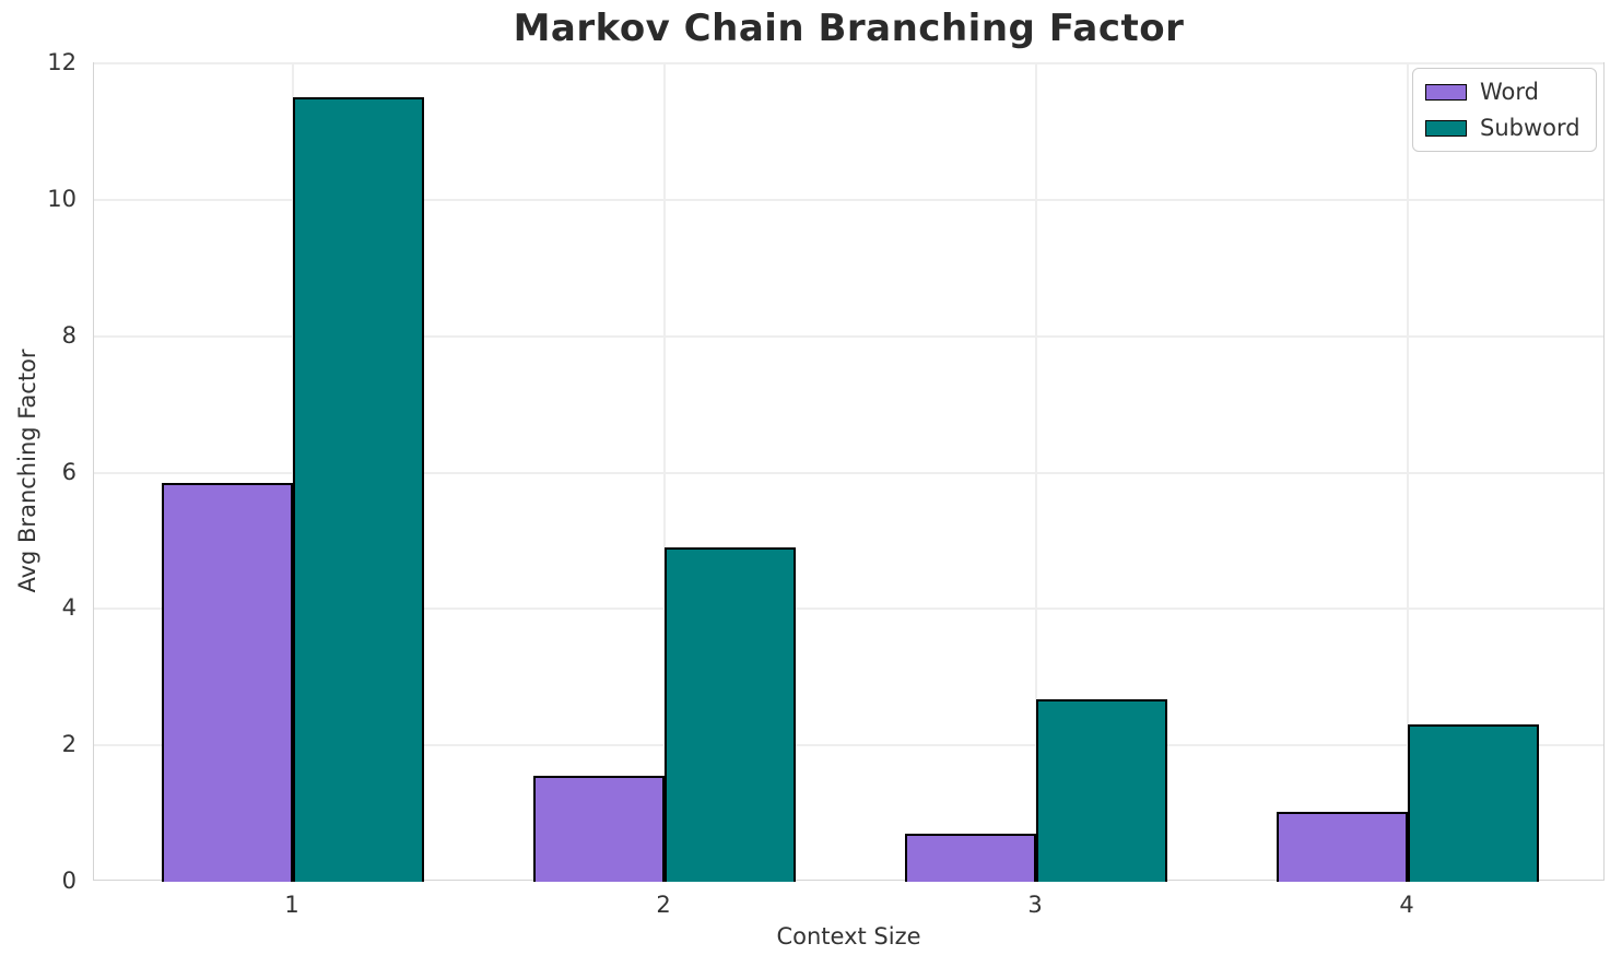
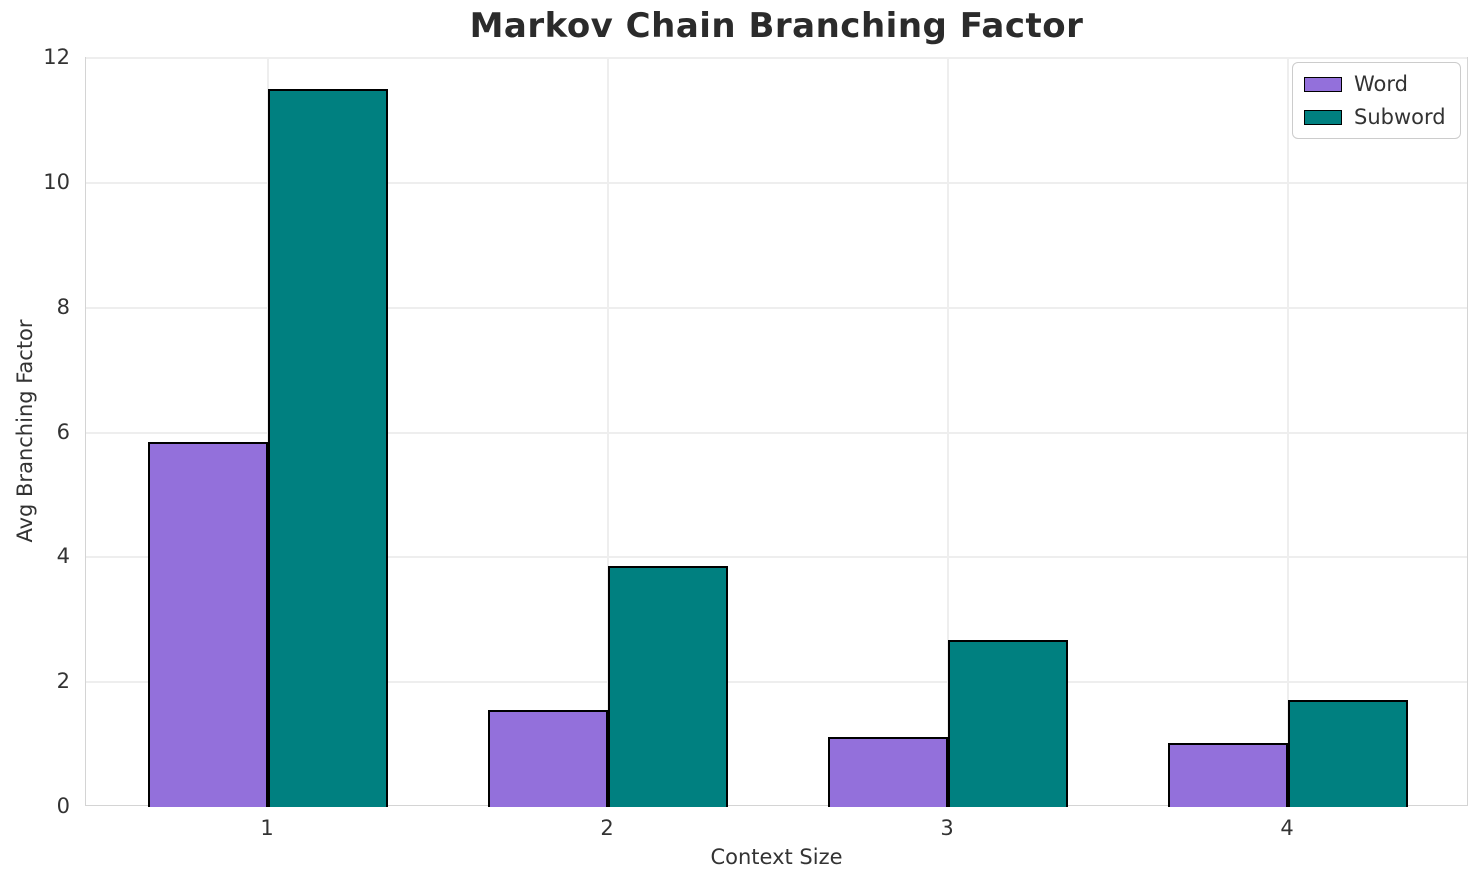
Subword/2: 4.9 -> 3.9
Word/3: 0.7 -> 1.1
Subword/4: 2.3 -> 1.7
